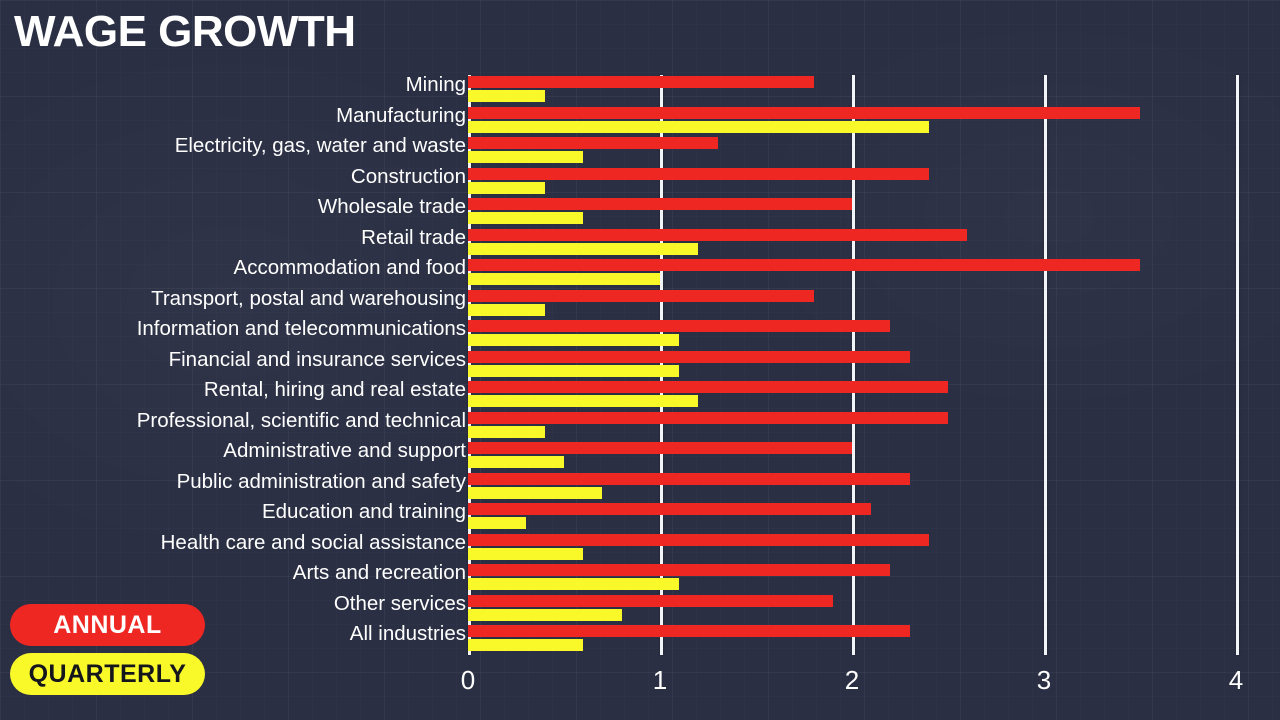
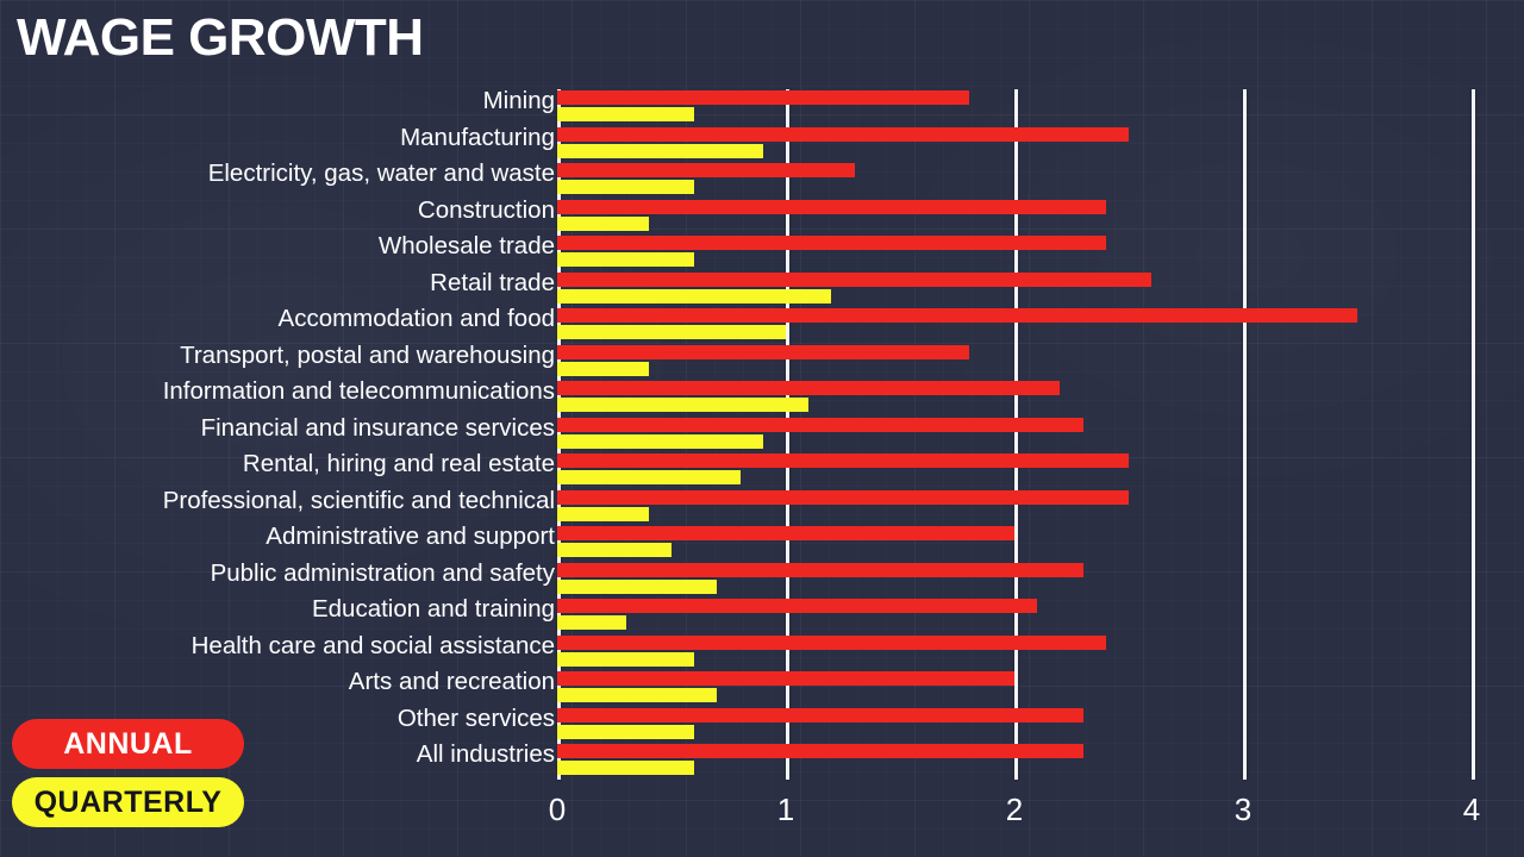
QUARTERLY/Mining: 0.4 -> 0.6
ANNUAL/Manufacturing: 3.5 -> 2.5
QUARTERLY/Manufacturing: 2.4 -> 0.9
ANNUAL/Wholesale trade: 2.0 -> 2.4
QUARTERLY/Financial and insurance services: 1.1 -> 0.9
QUARTERLY/Rental, hiring and real estate: 1.2 -> 0.8
ANNUAL/Arts and recreation: 2.2 -> 2.0
QUARTERLY/Arts and recreation: 1.1 -> 0.7
ANNUAL/Other services: 1.9 -> 2.3
QUARTERLY/Other services: 0.8 -> 0.6
